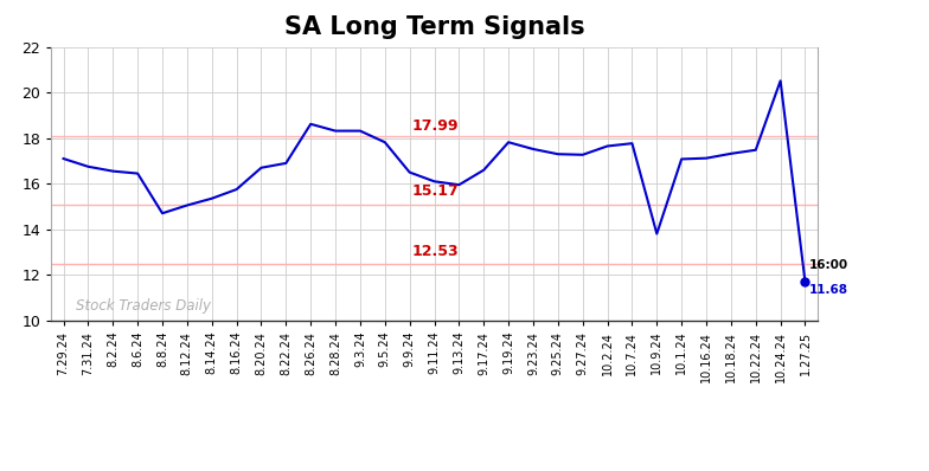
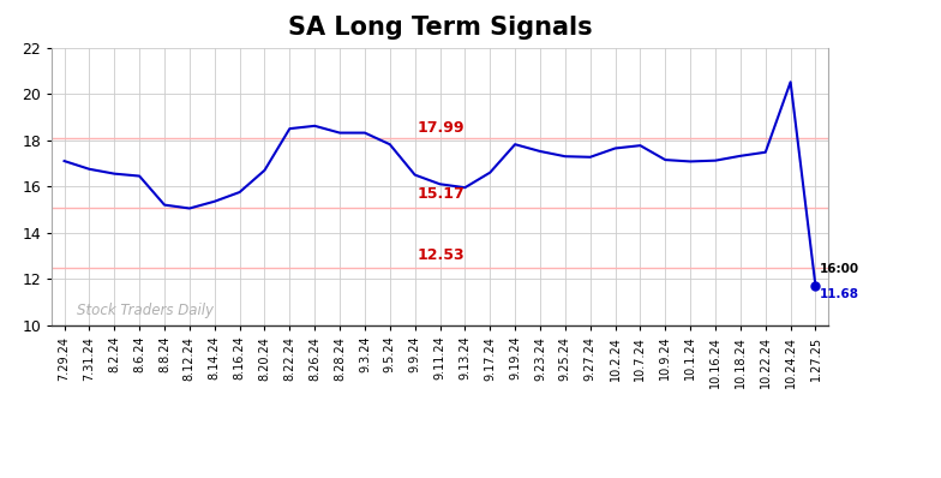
8.8.24: 14.7 -> 15.2
8.22.24: 16.9 -> 18.5
10.9.24: 13.8 -> 17.1
